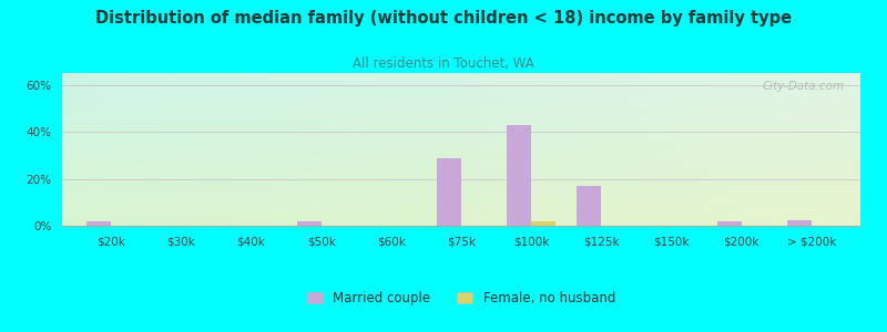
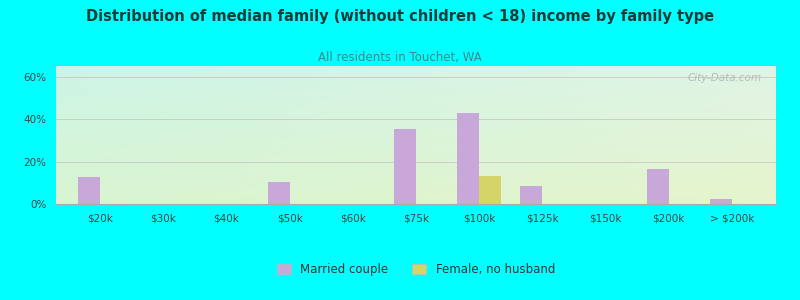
Married couple/$20k: 2.0% -> 12.5%
Married couple/$50k: 2.0% -> 10.5%
Married couple/$75k: 28.5% -> 35.5%
Female, no husband/$100k: 2% -> 13%
Married couple/$125k: 17.0% -> 8.5%
Married couple/$200k: 2.0% -> 16.5%
